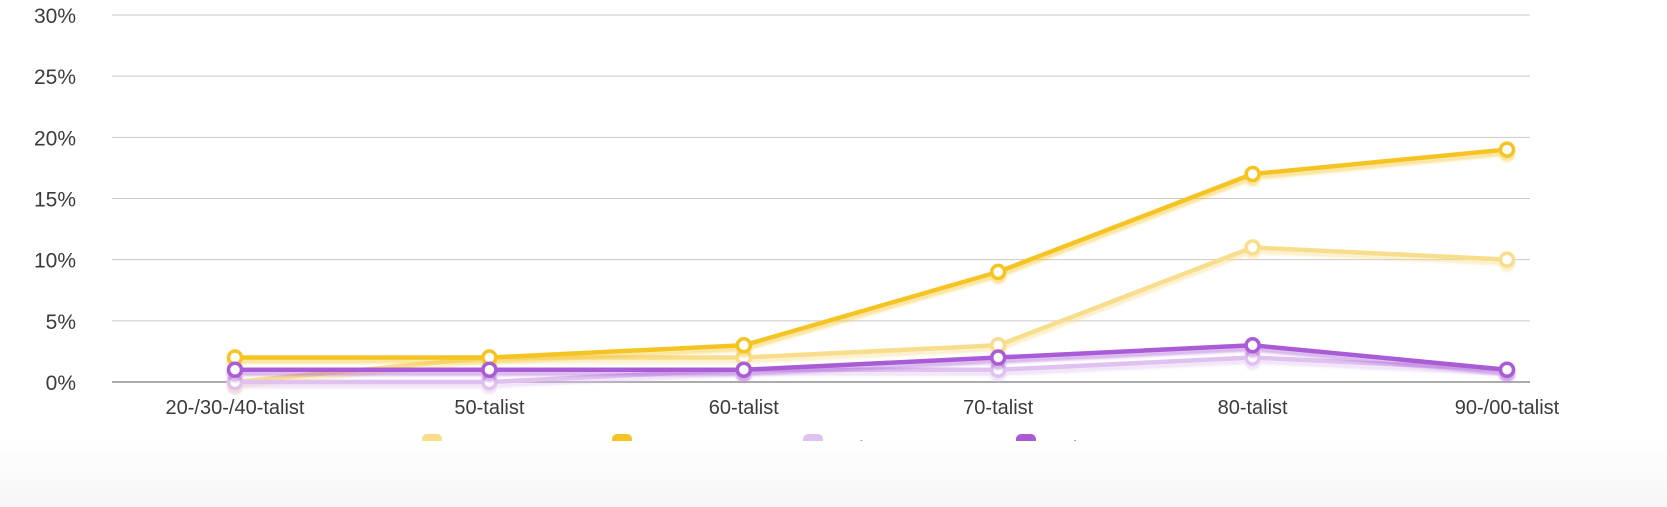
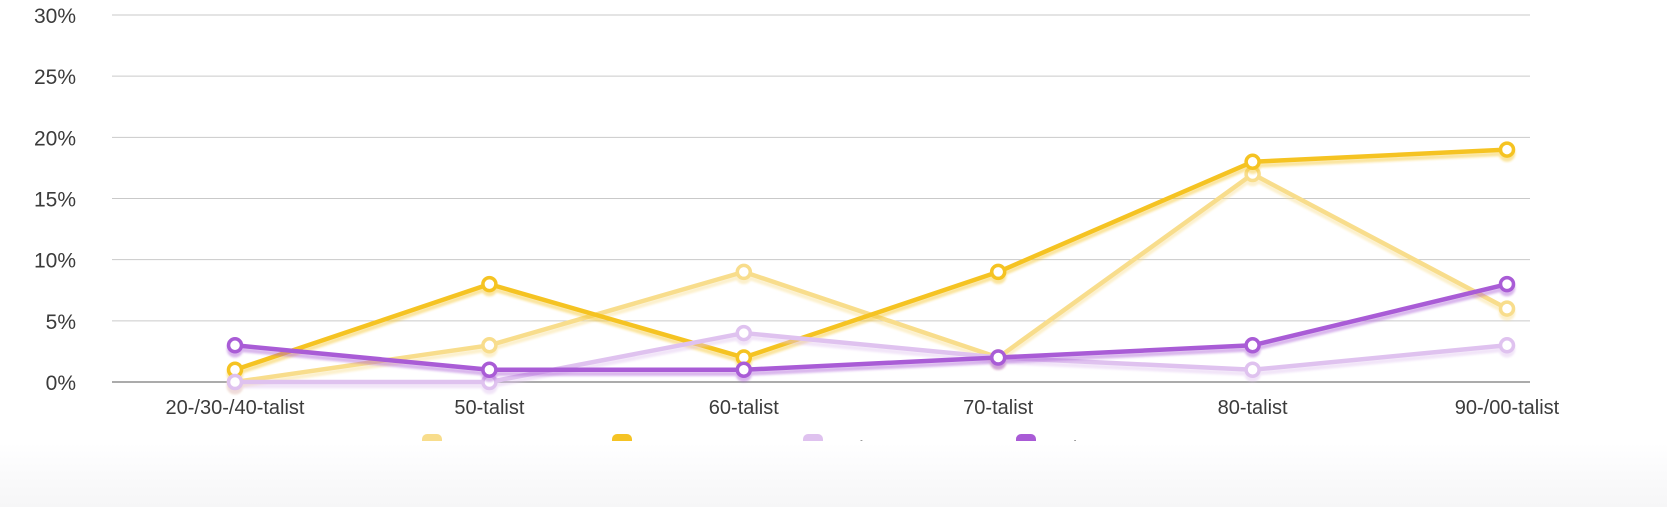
Man - 2022/20-/30-/40-talist: 2% -> 1%
Kvinna - 2022/20-/30-/40-talist: 1% -> 3%
Man - 2021/50-talist: 2% -> 3%
Man - 2022/50-talist: 2% -> 8%
Man - 2021/60-talist: 2% -> 9%
Man - 2022/60-talist: 3% -> 2%
Kvinna - 2021/60-talist: 1% -> 4%
Man - 2021/70-talist: 3% -> 2%
Kvinna - 2021/70-talist: 1% -> 2%
Man - 2021/80-talist: 11% -> 17%
Man - 2022/80-talist: 17% -> 18%
Kvinna - 2021/80-talist: 2% -> 1%
Man - 2021/90-/00-talist: 10% -> 6%
Kvinna - 2021/90-/00-talist: 1% -> 3%
Kvinna - 2022/90-/00-talist: 1% -> 8%
